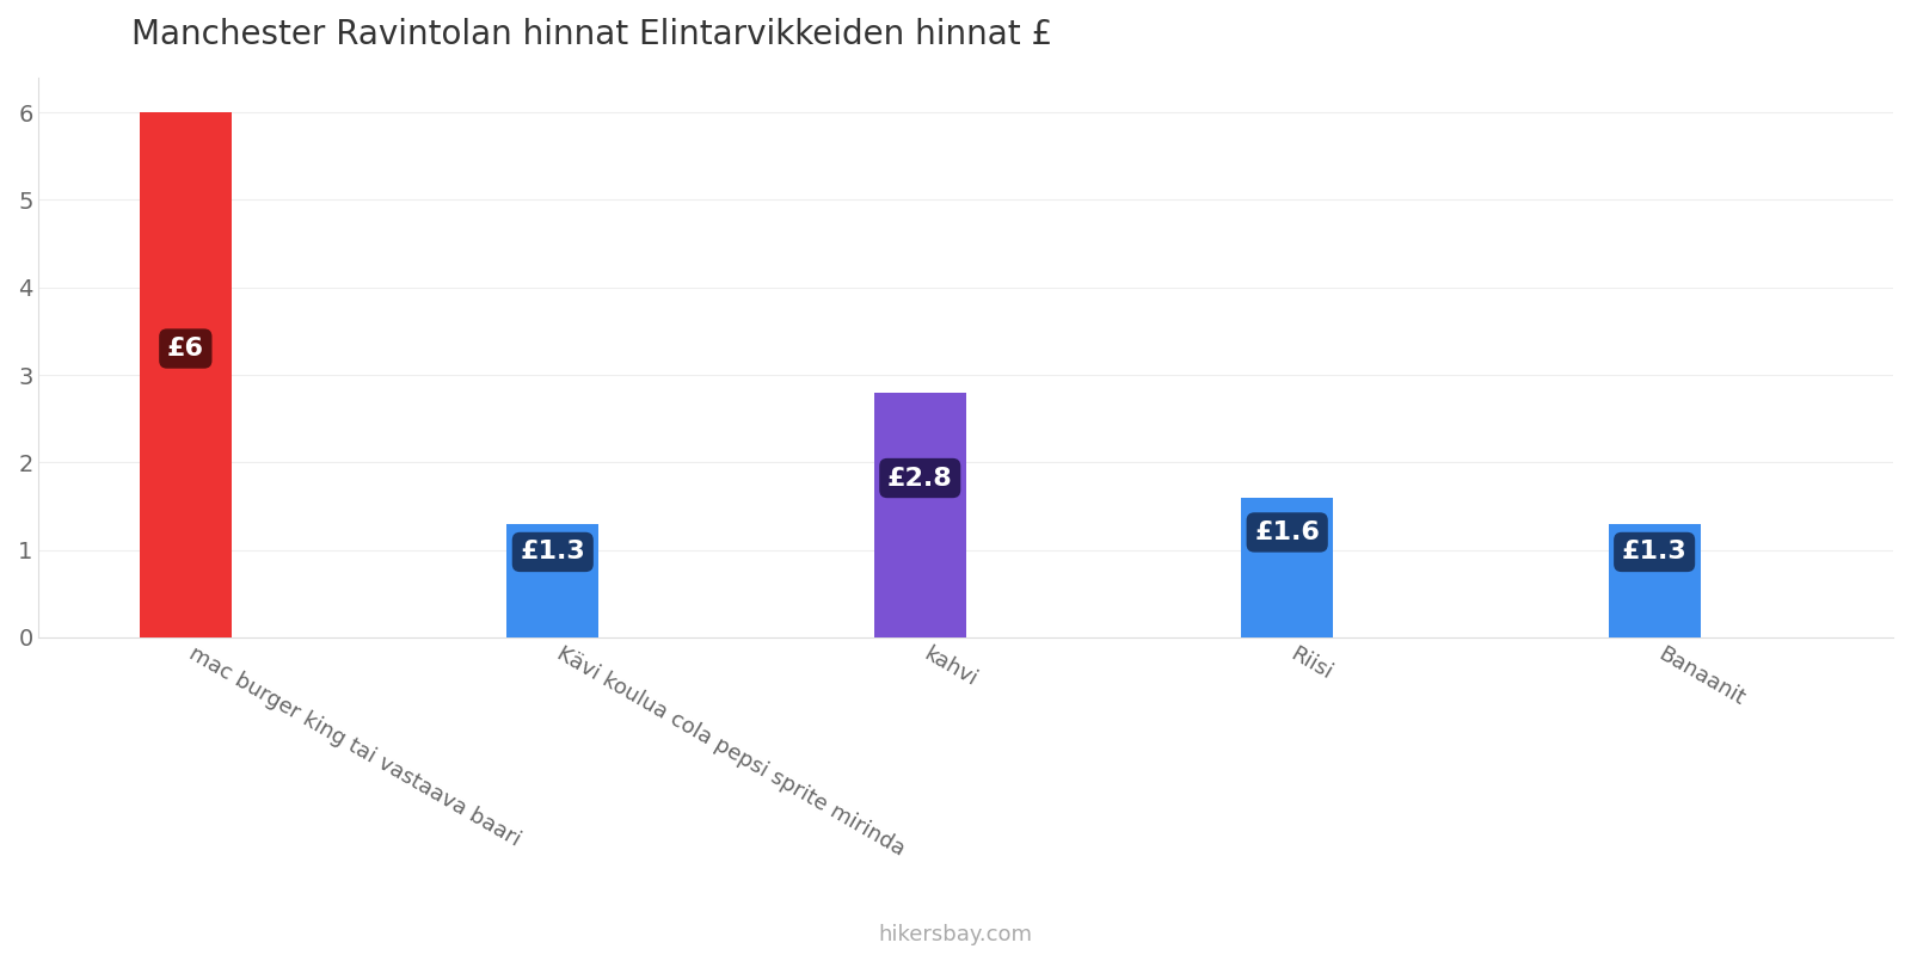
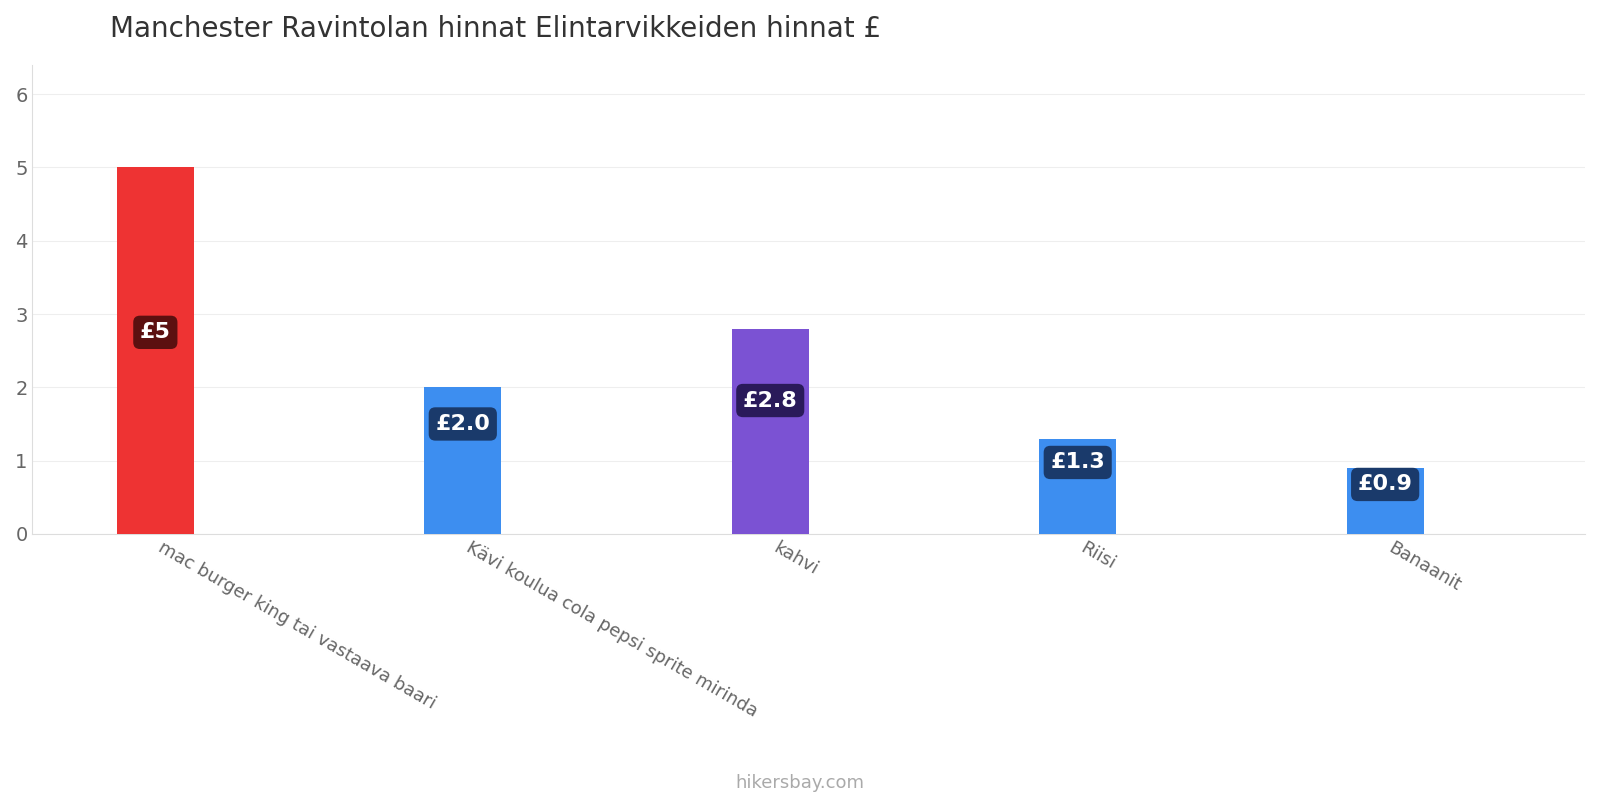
mac burger king tai vastaava baari: £6 -> £5
Kävi koulua cola pepsi sprite mirinda: £1.3 -> £2.0
Riisi: £1.6 -> £1.3
Banaanit: £1.3 -> £0.9
